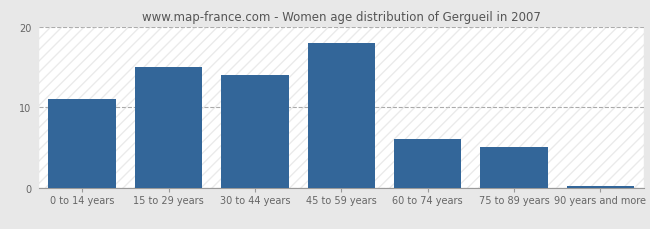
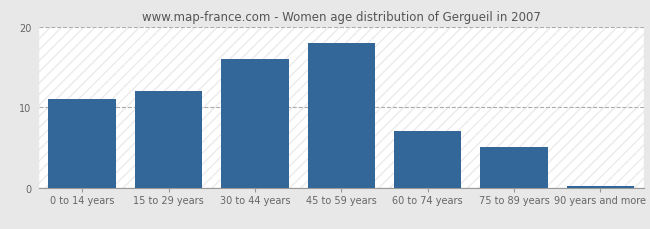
15 to 29 years: 15.0 -> 12.0
30 to 44 years: 14.0 -> 16.0
60 to 74 years: 6.0 -> 7.0
